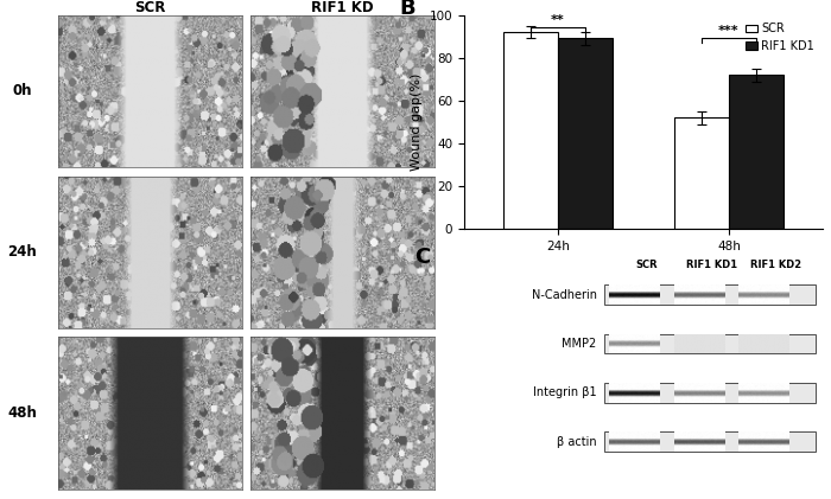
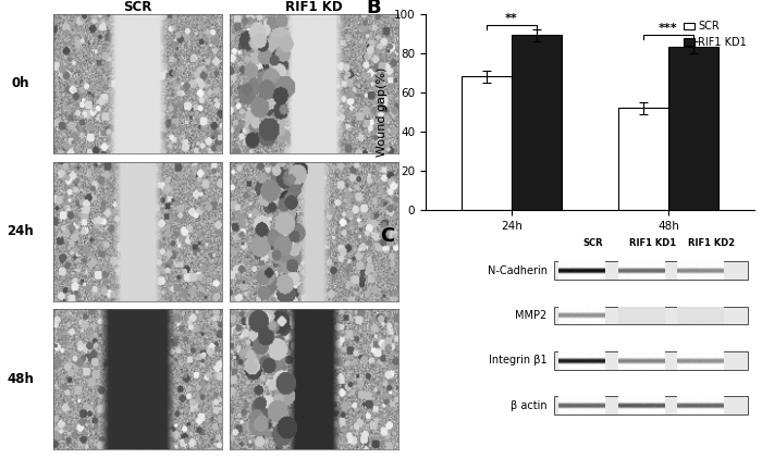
SCR/24h: 92 -> 68
RIF1 KD1/48h: 72 -> 83
